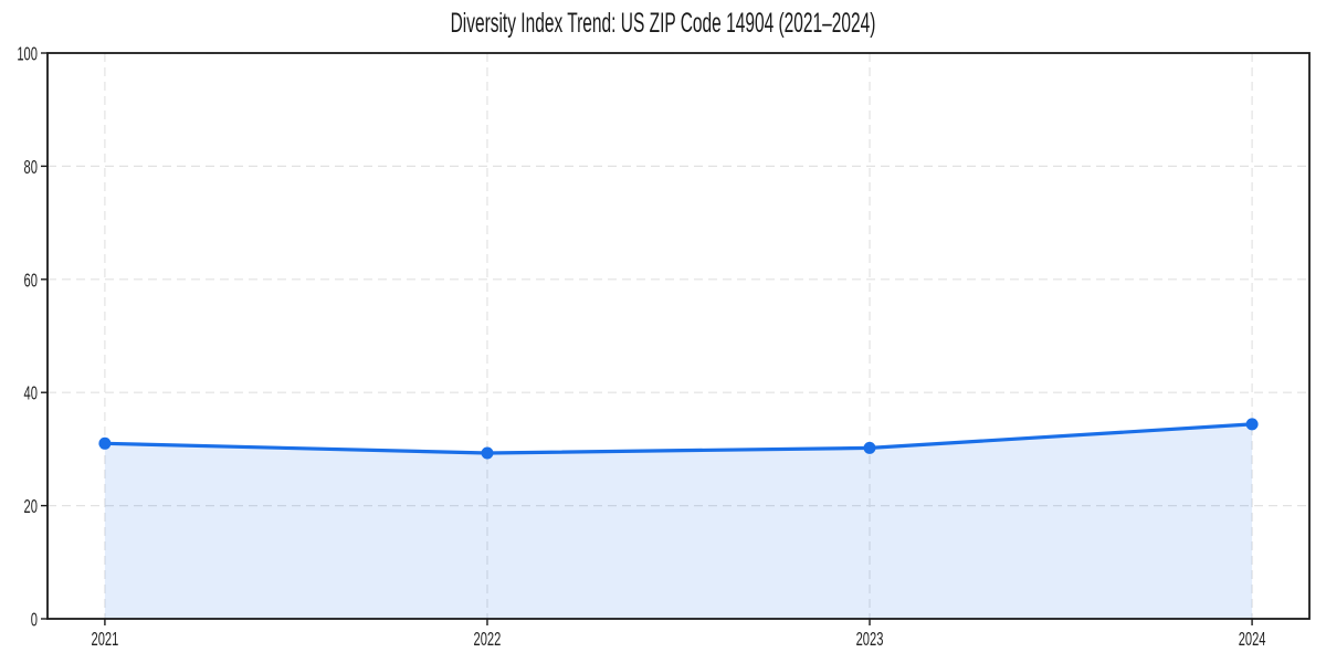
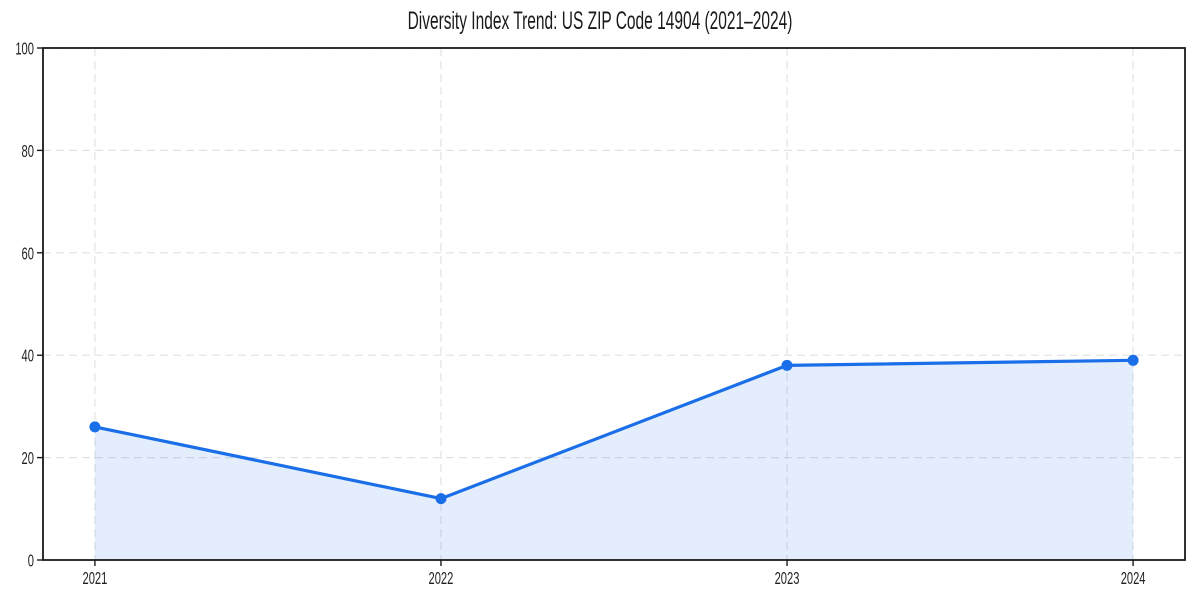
2021: 31 -> 26
2022: 29 -> 12
2023: 30 -> 38
2024: 34 -> 39
